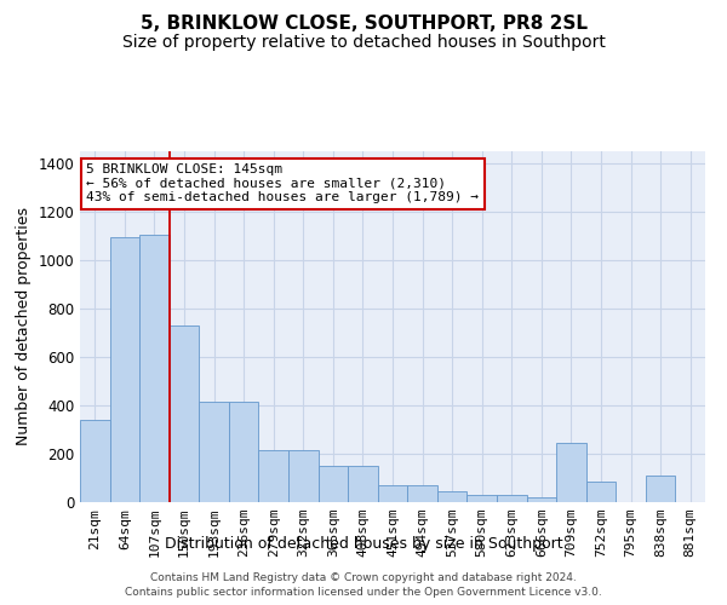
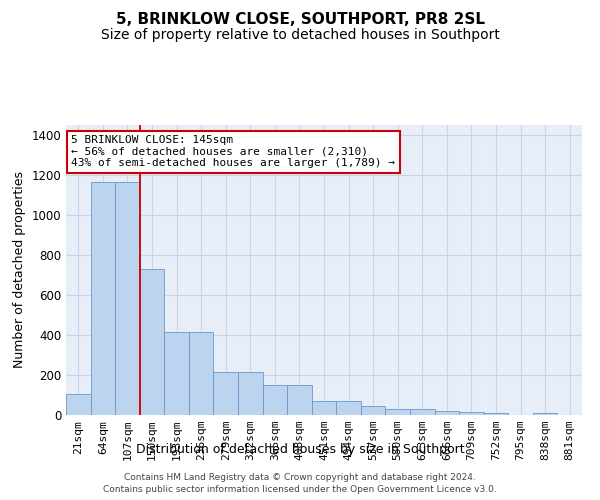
21sqm: 340 -> 105
64sqm: 1095 -> 1165
107sqm: 1105 -> 1165
709sqm: 245 -> 15
752sqm: 85 -> 10
838sqm: 110 -> 10
